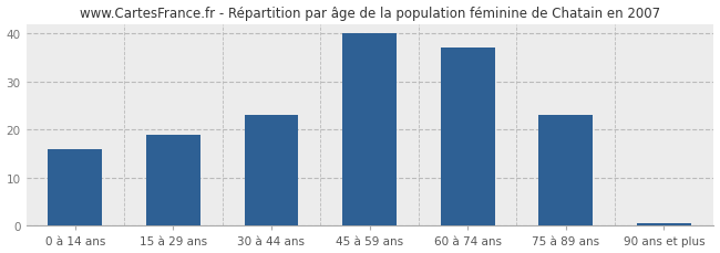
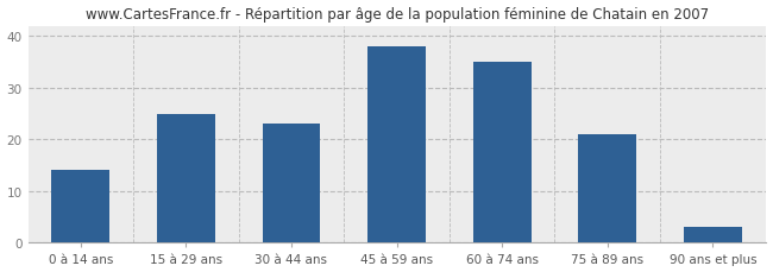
0 à 14 ans: 16.0 -> 14.0
15 à 29 ans: 19.0 -> 25.0
45 à 59 ans: 40.0 -> 38.0
60 à 74 ans: 37.0 -> 35.0
75 à 89 ans: 23.0 -> 21.0
90 ans et plus: 0.5 -> 3.0
